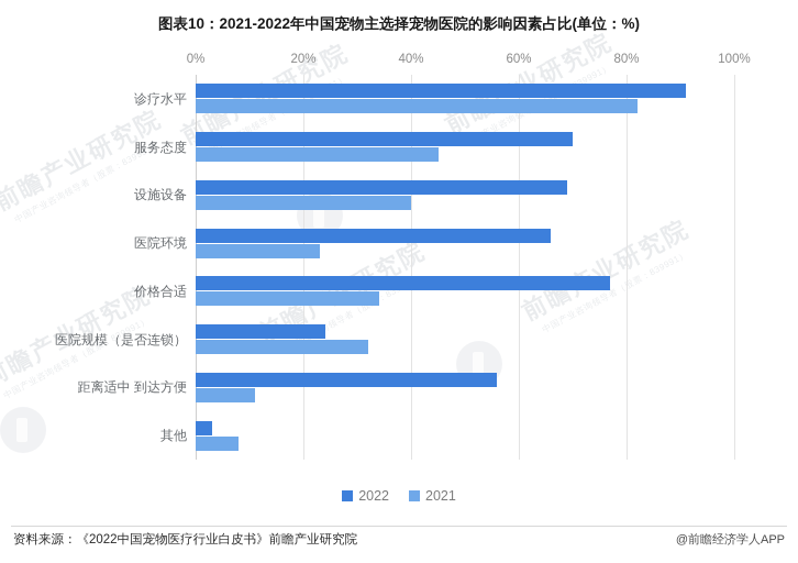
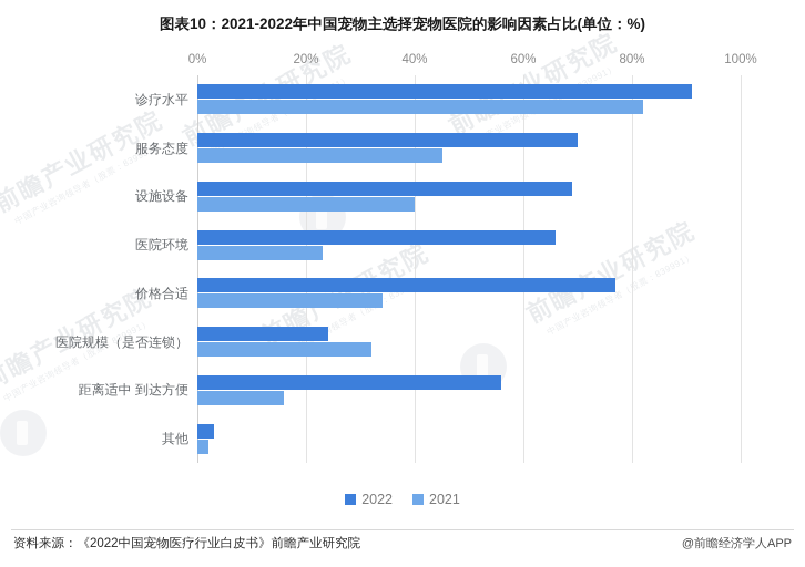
2021/距离适中 到达方便: 11% -> 16%
2021/其他: 8% -> 2%
